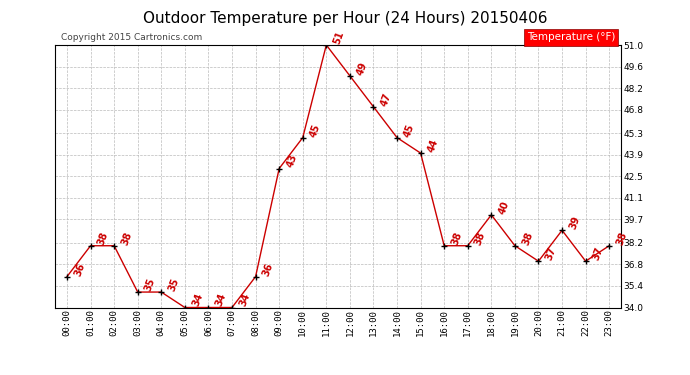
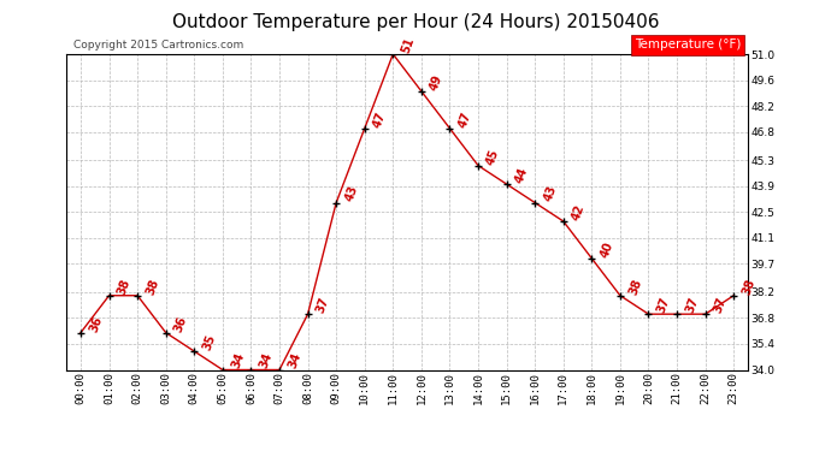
03:00: 35 -> 36
08:00: 36 -> 37
10:00: 45 -> 47
16:00: 38 -> 43
17:00: 38 -> 42
21:00: 39 -> 37
